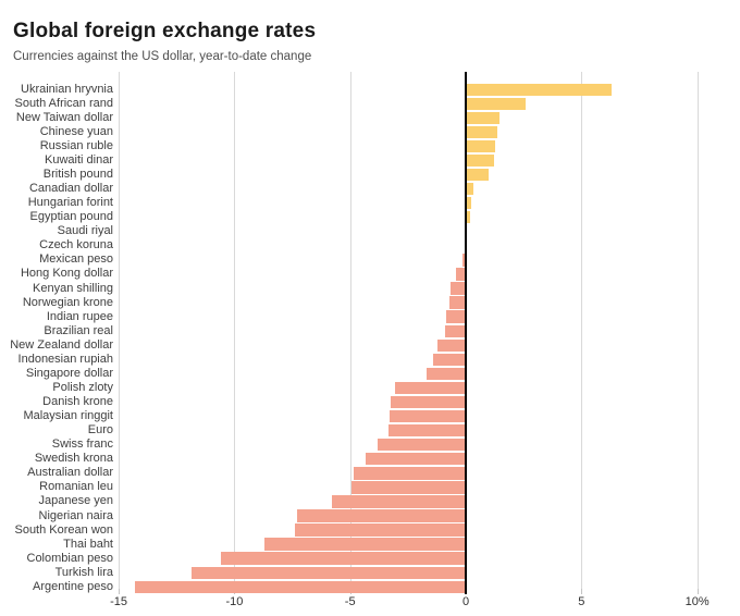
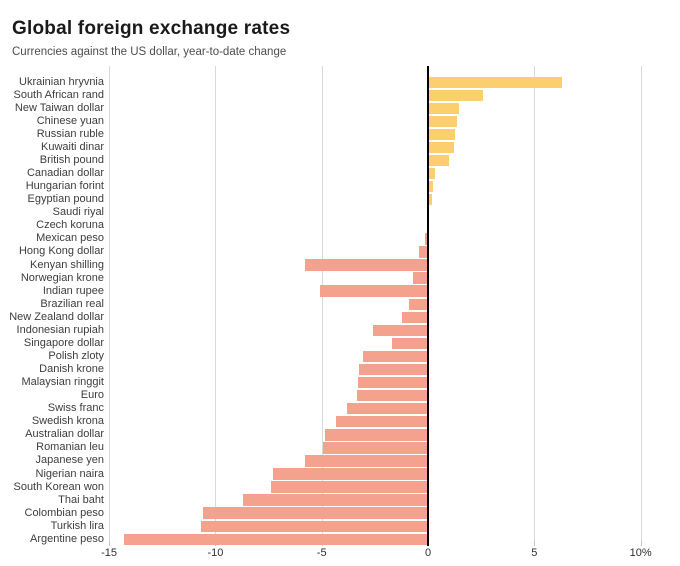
Kenyan shilling: -0.7% -> -5.8%
Indian rupee: -0.8% -> -5.1%
Indonesian rupiah: -1.4% -> -2.6%
Turkish lira: -11.8% -> -10.7%
